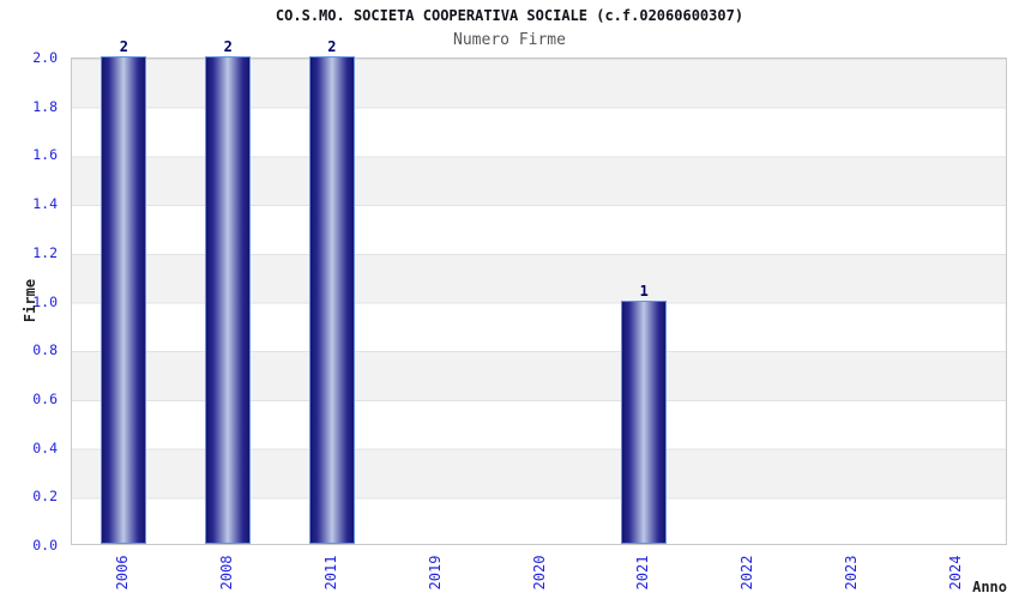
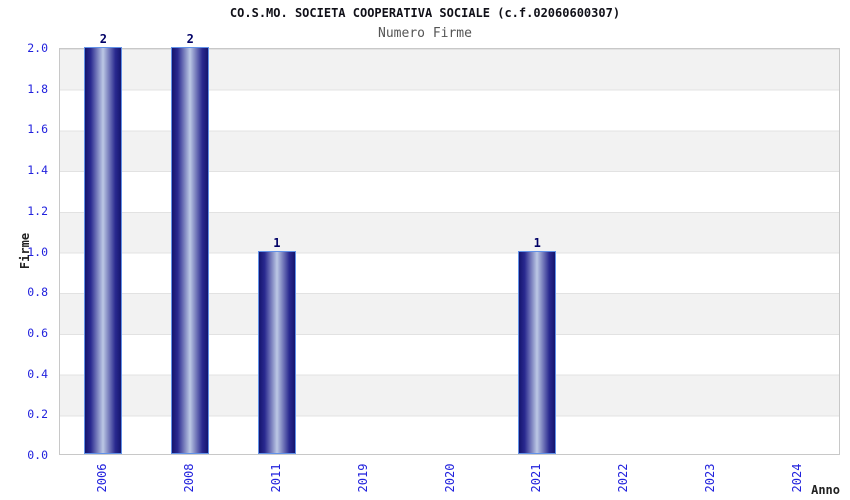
2011: 2 -> 1
